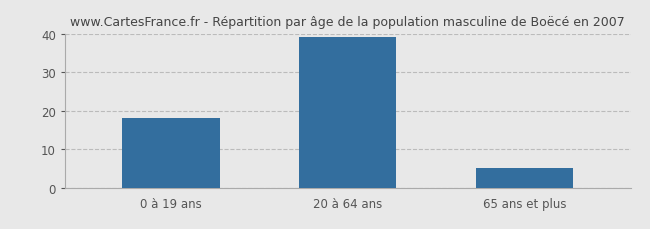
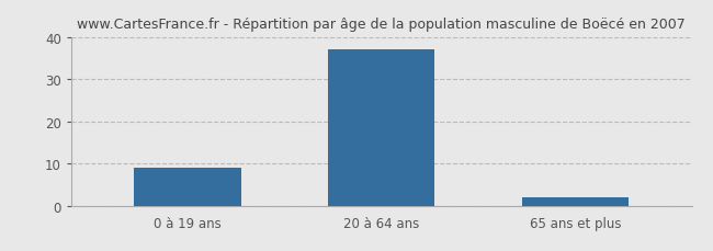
0 à 19 ans: 18 -> 9
20 à 64 ans: 39 -> 37
65 ans et plus: 5 -> 2
